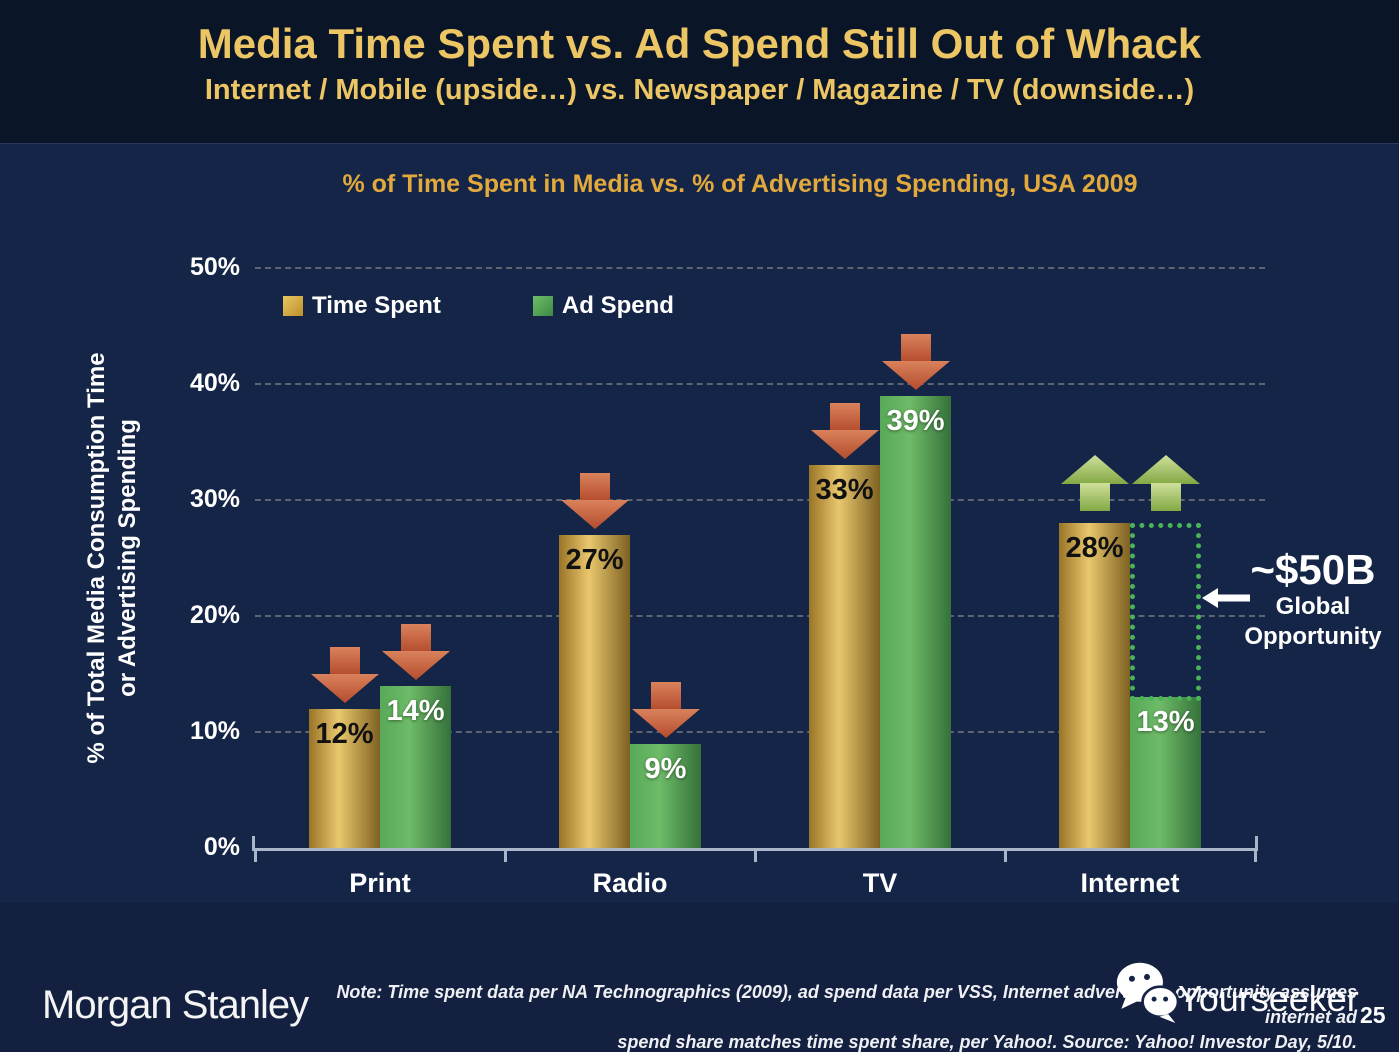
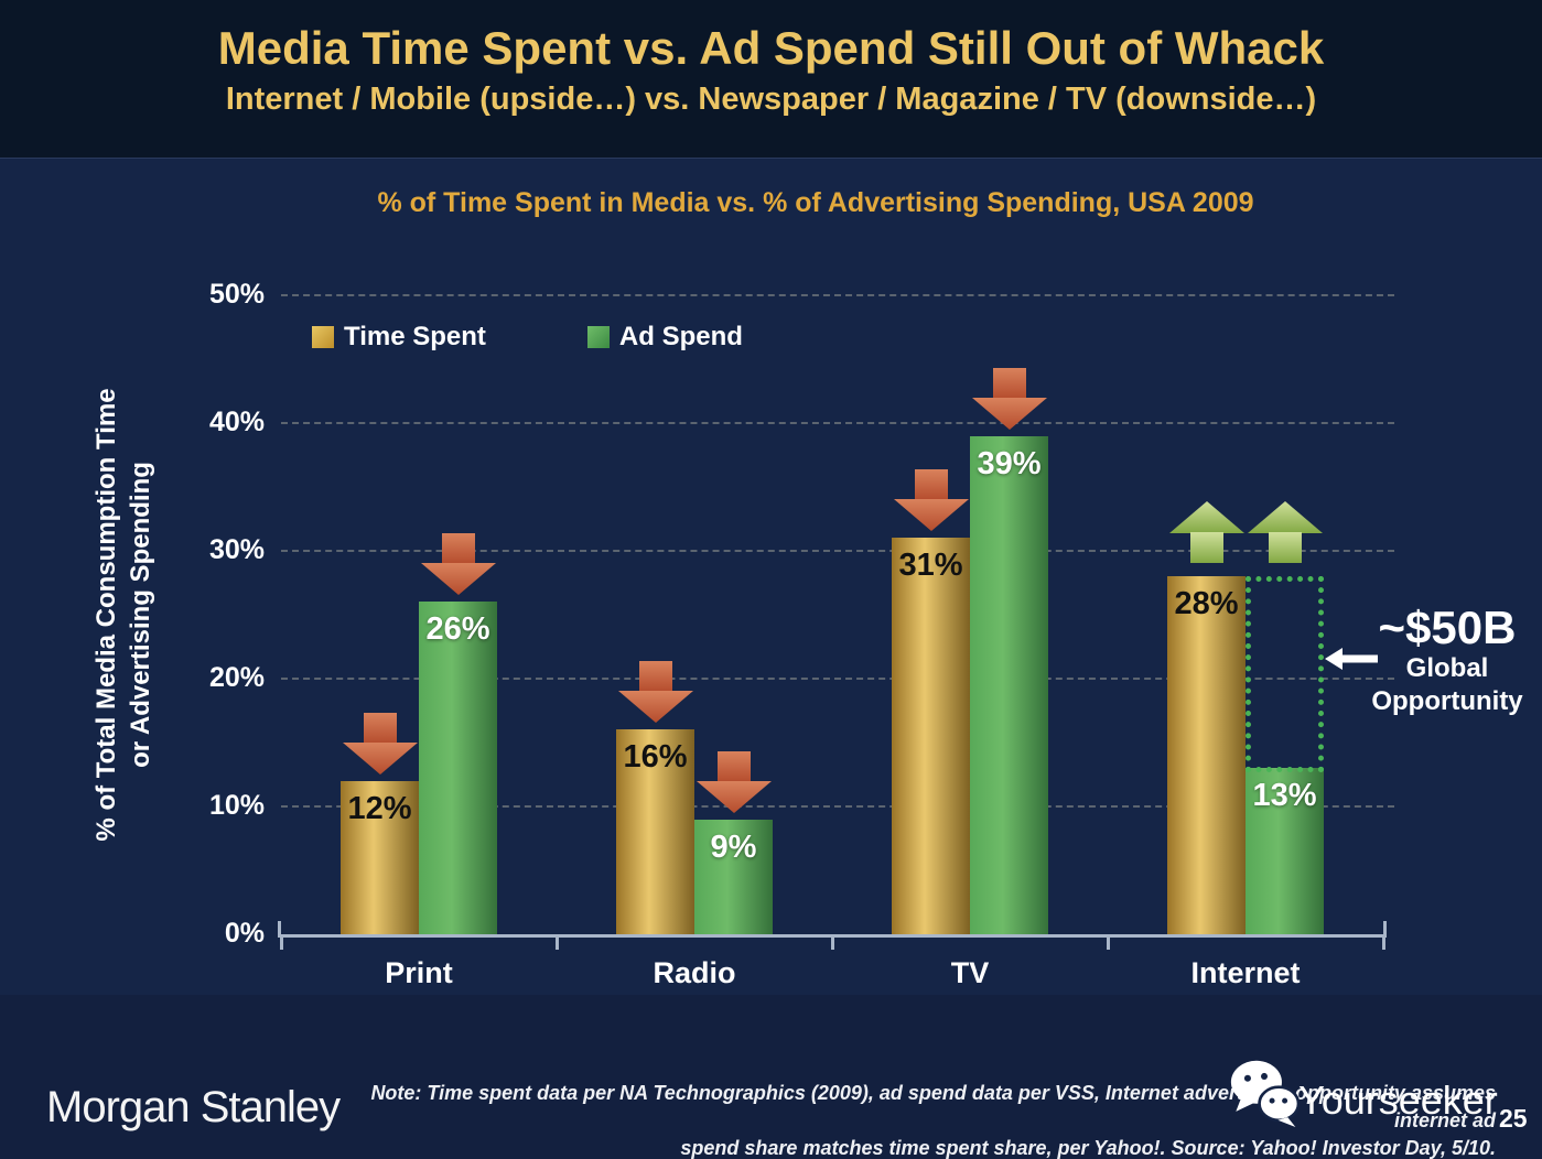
Ad Spend/Print: 14% -> 26%
Time Spent/Radio: 27% -> 16%
Time Spent/TV: 33% -> 31%
